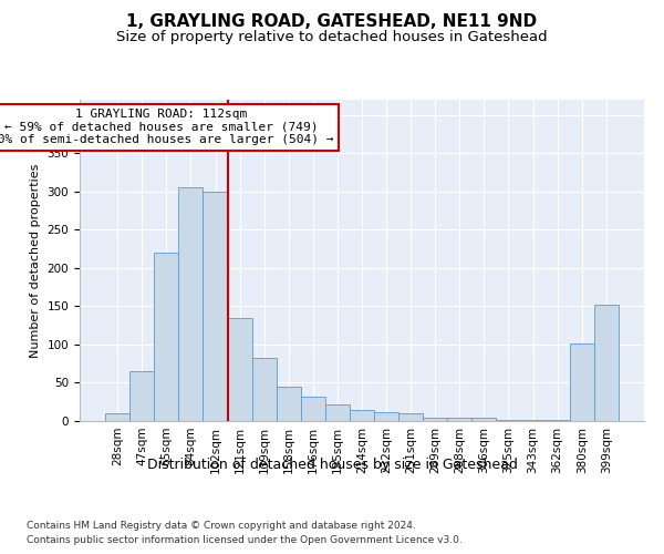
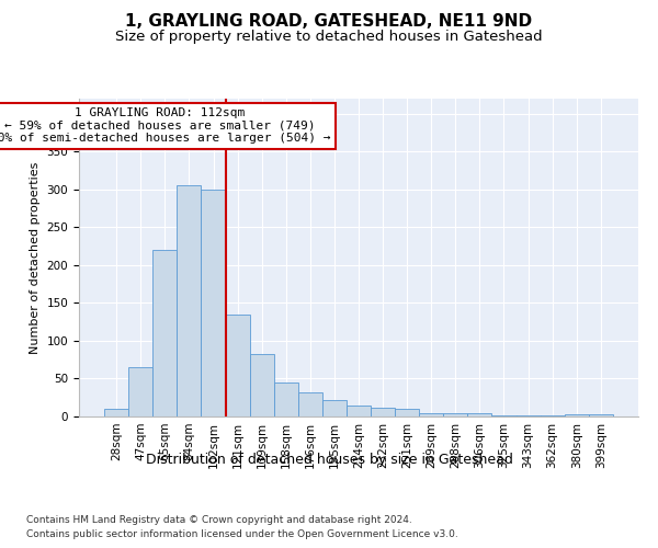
380sqm: 102 -> 3
399sqm: 152 -> 3
